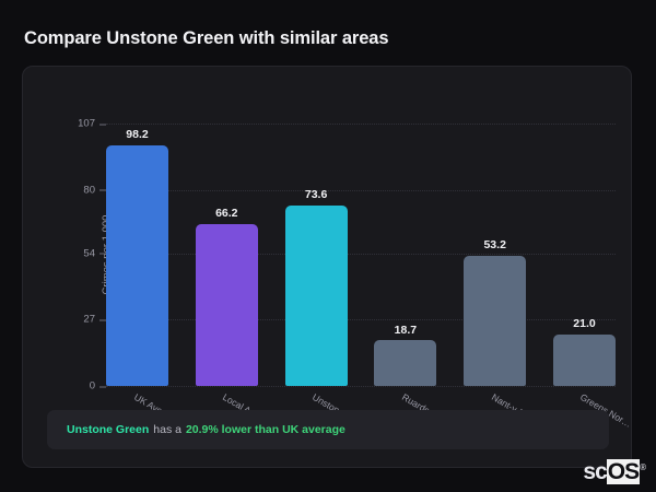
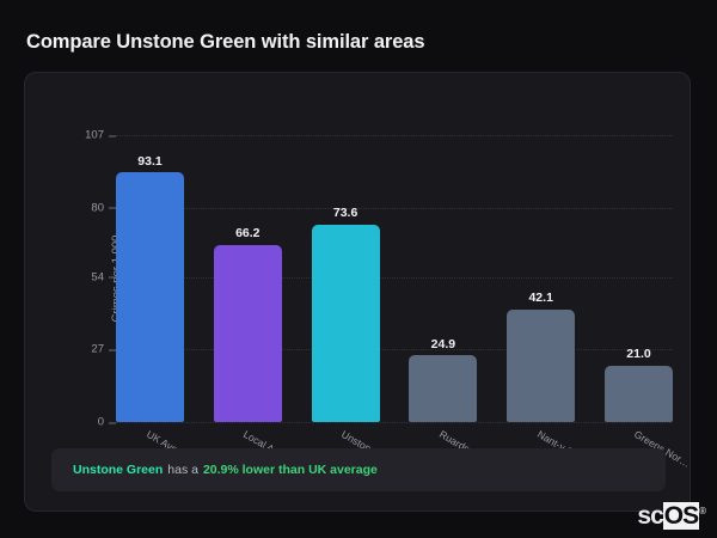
UK Average: 98.2 -> 93.1
Ruardean W…: 18.7 -> 24.9
Nant-y-Pat…: 53.2 -> 42.1
